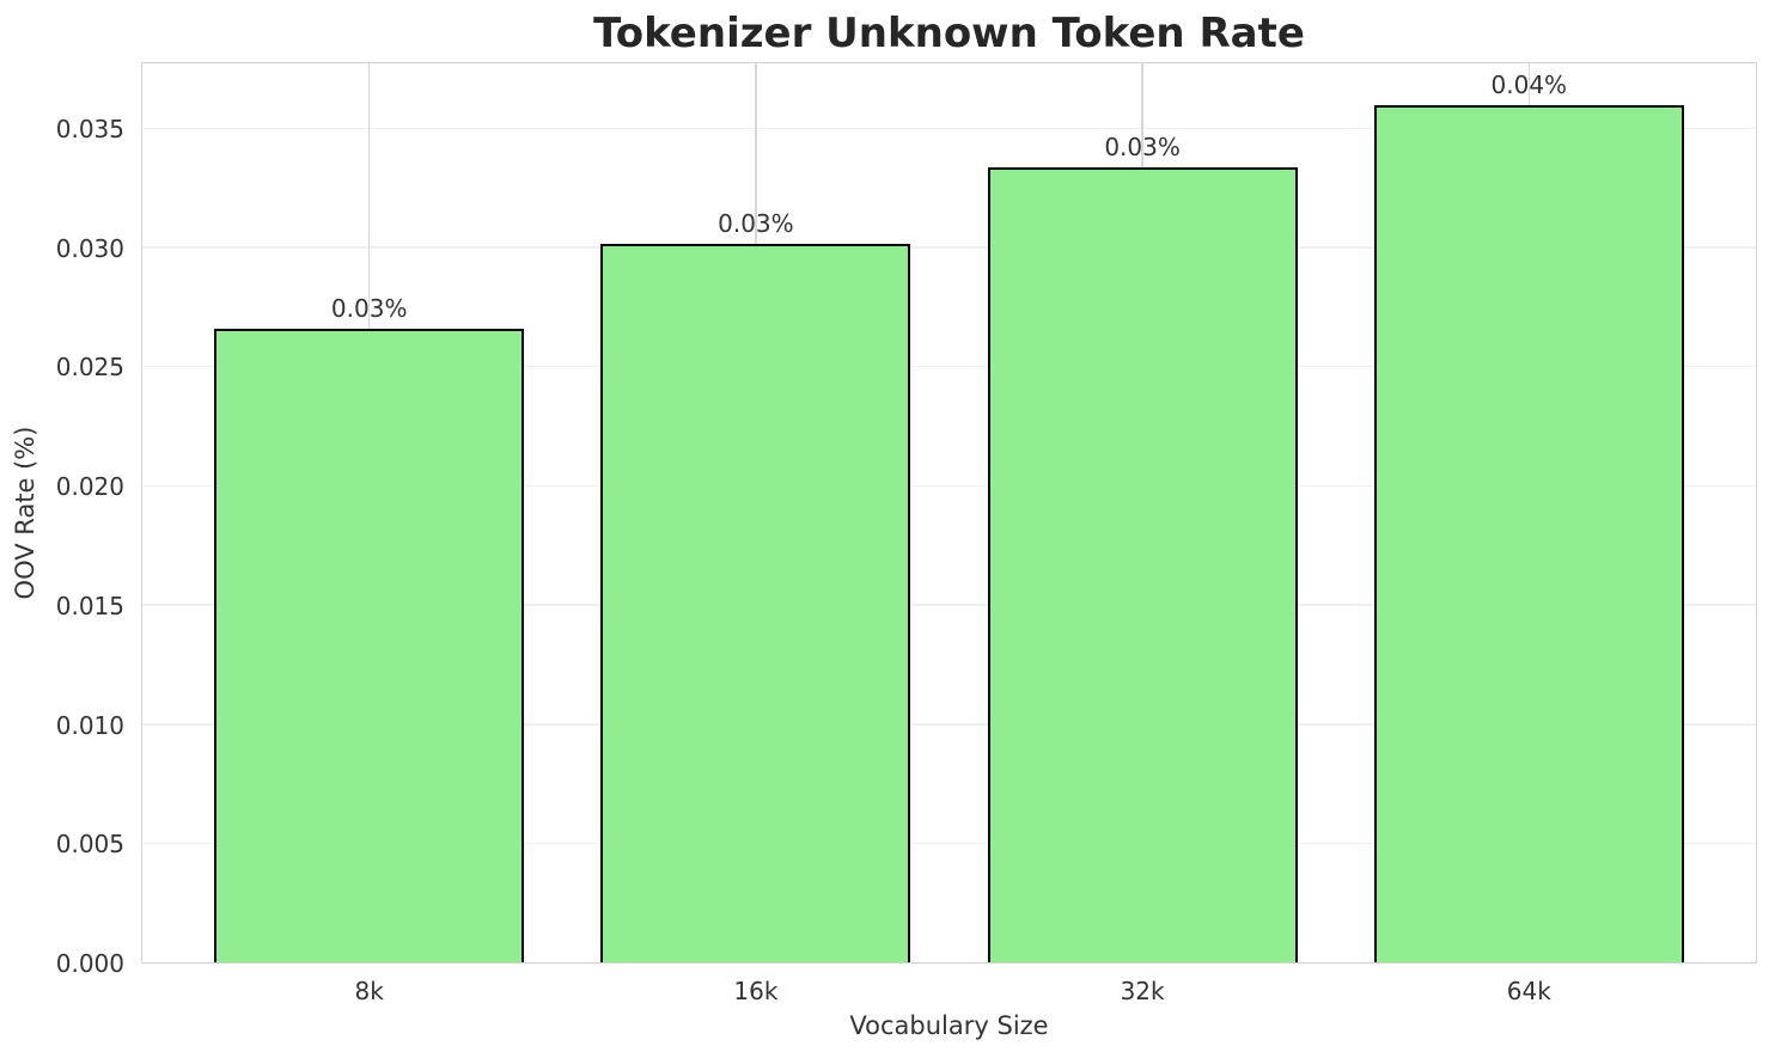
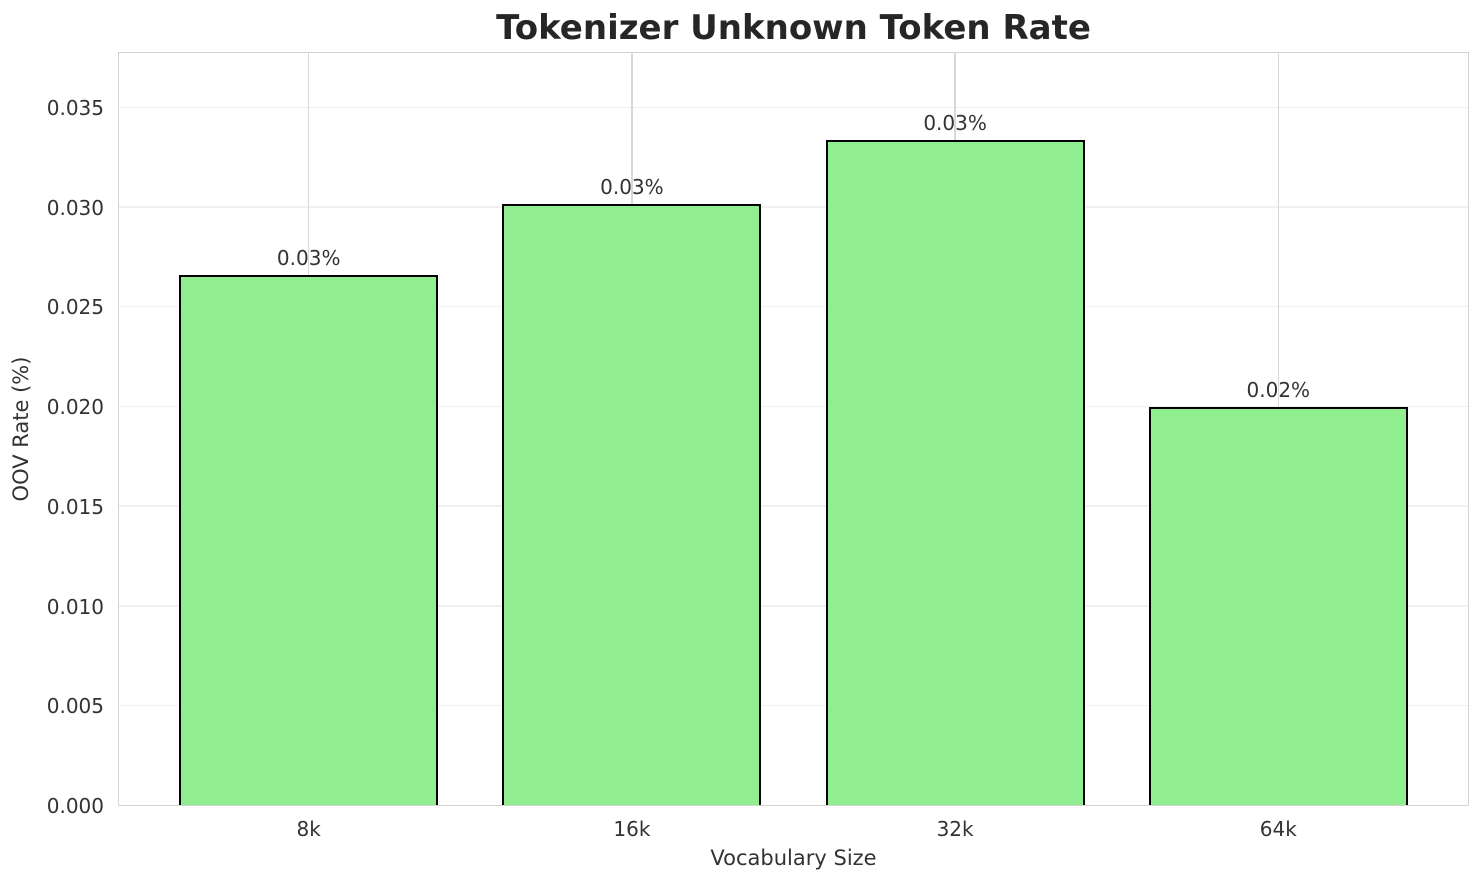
64k: 0.04% -> 0.02%
